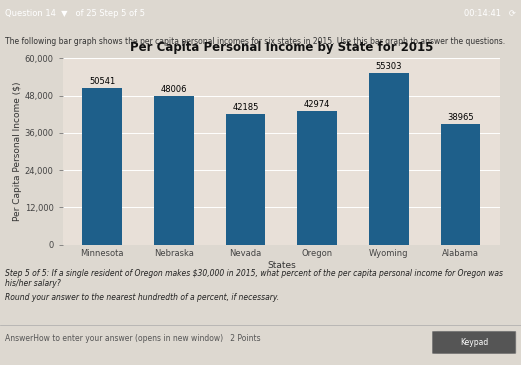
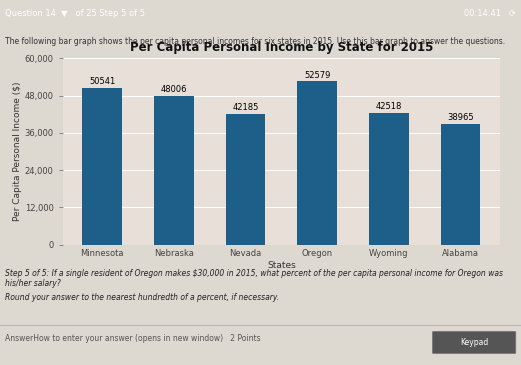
Oregon: 42974 -> 52579
Wyoming: 55303 -> 42518
